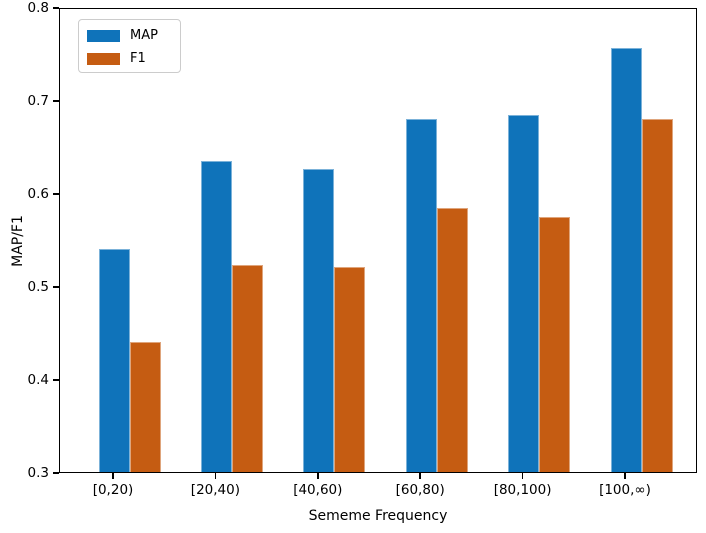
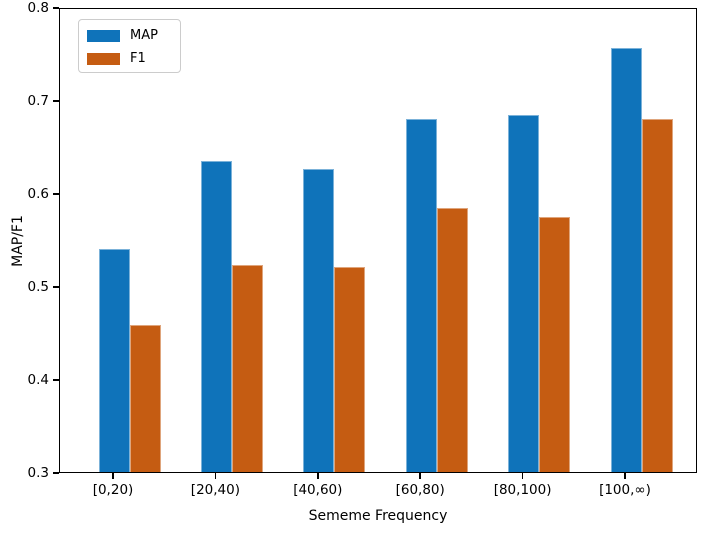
F1/[0,20): 0.44 -> 0.46
